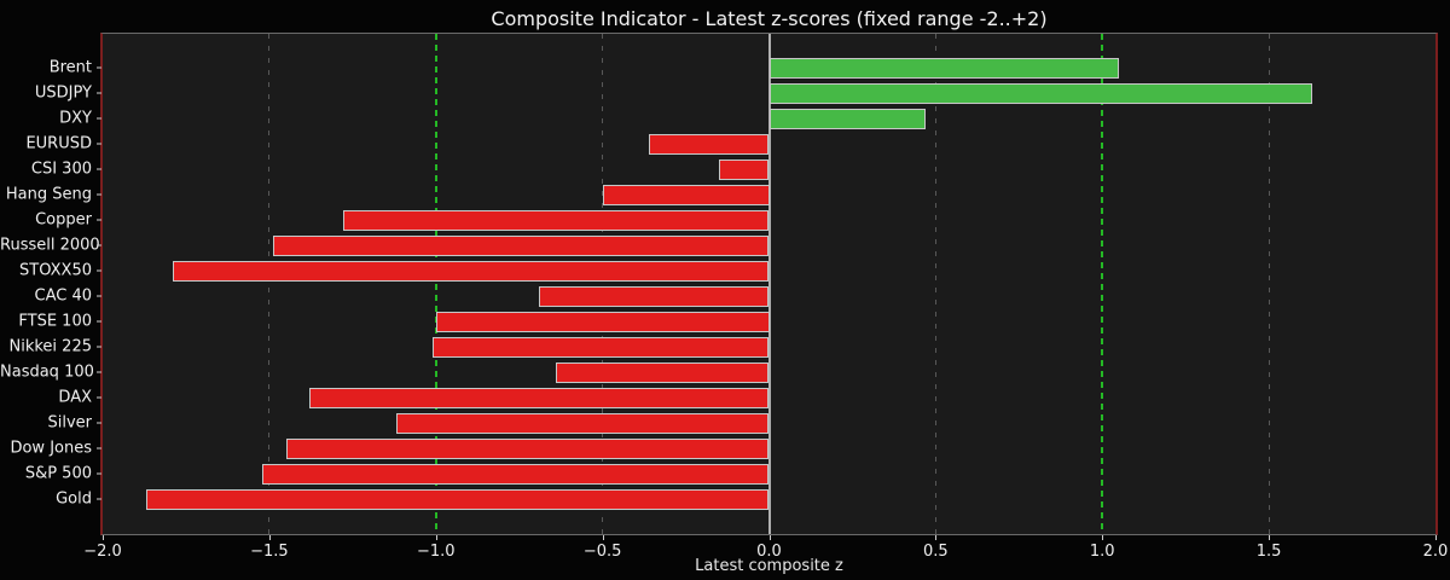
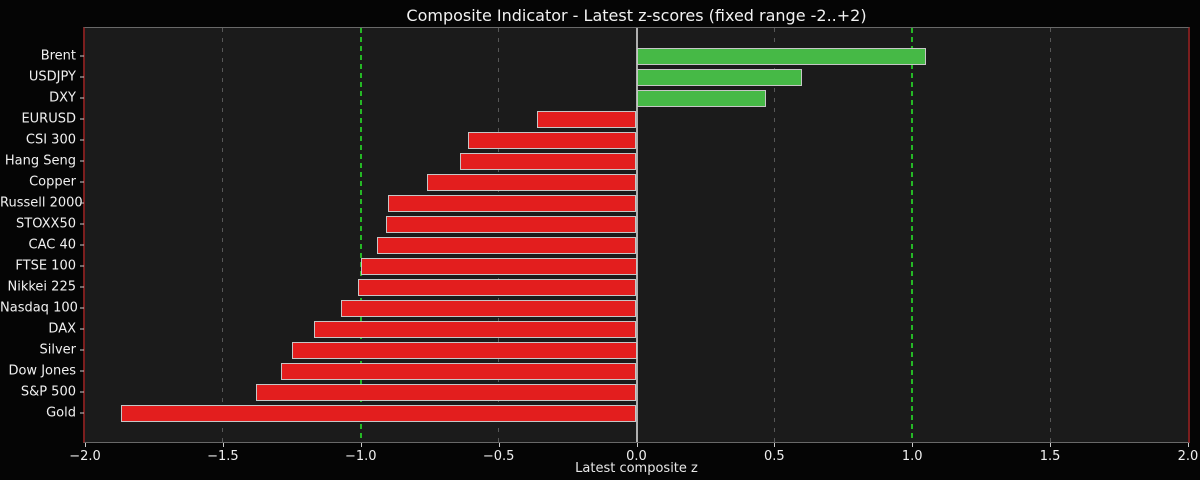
USDJPY: 1.63 -> 0.60
CSI 300: -0.15 -> -0.61
Hang Seng: -0.50 -> -0.64
Copper: -1.28 -> -0.76
Russell 2000: -1.49 -> -0.90
STOXX50: -1.79 -> -0.91
CAC 40: -0.69 -> -0.94
Nasdaq 100: -0.64 -> -1.07
DAX: -1.38 -> -1.17
Silver: -1.12 -> -1.25
Dow Jones: -1.45 -> -1.29
S&P 500: -1.52 -> -1.38
